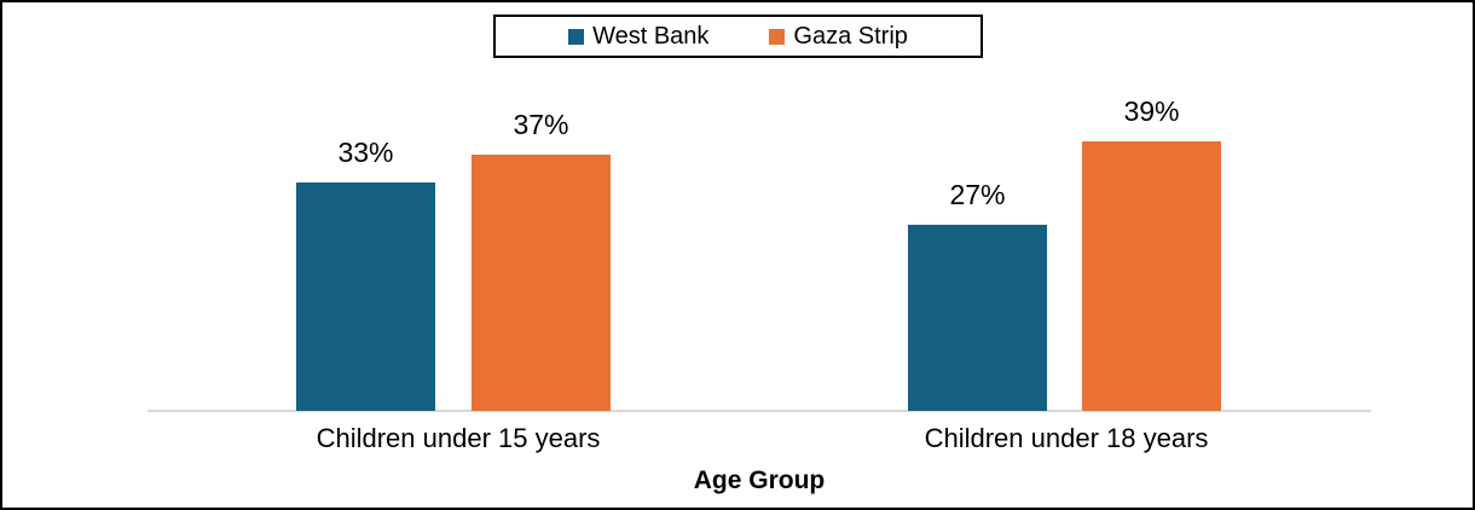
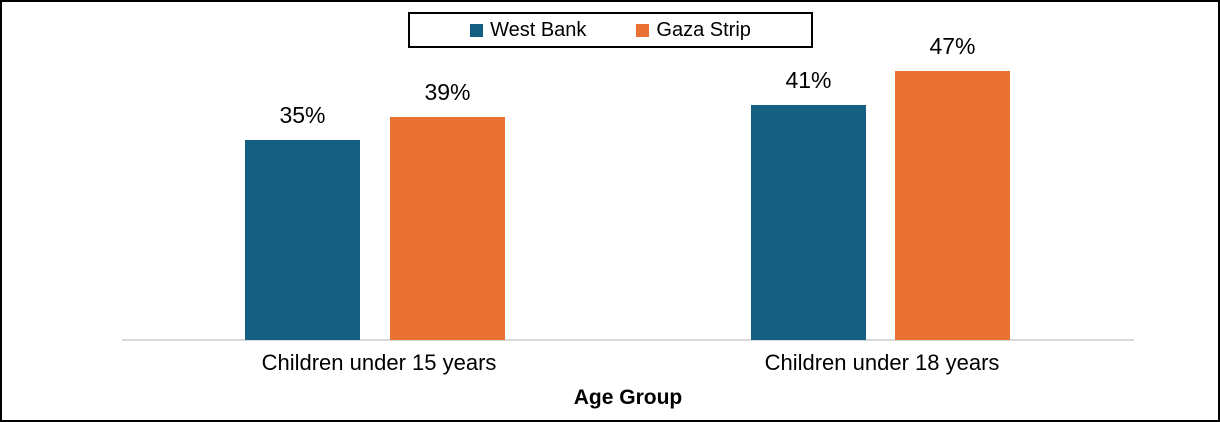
West Bank/Children under 15 years: 33% -> 35%
Gaza Strip/Children under 15 years: 37% -> 39%
West Bank/Children under 18 years: 27% -> 41%
Gaza Strip/Children under 18 years: 39% -> 47%
